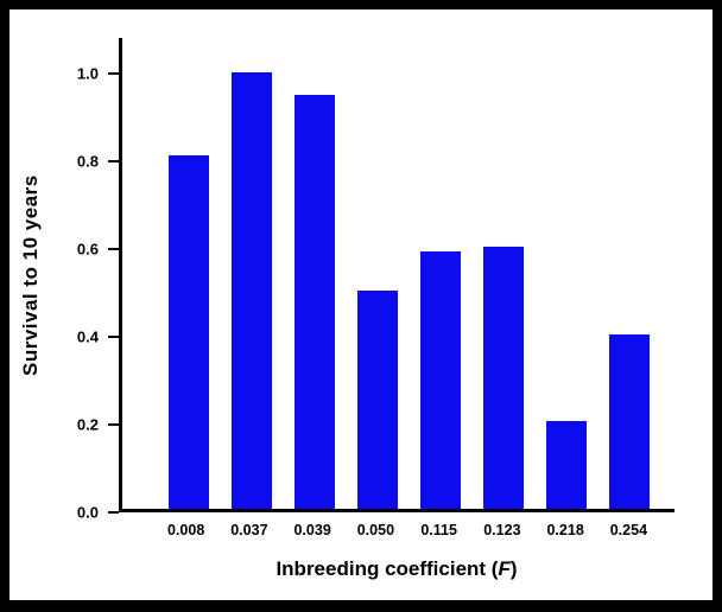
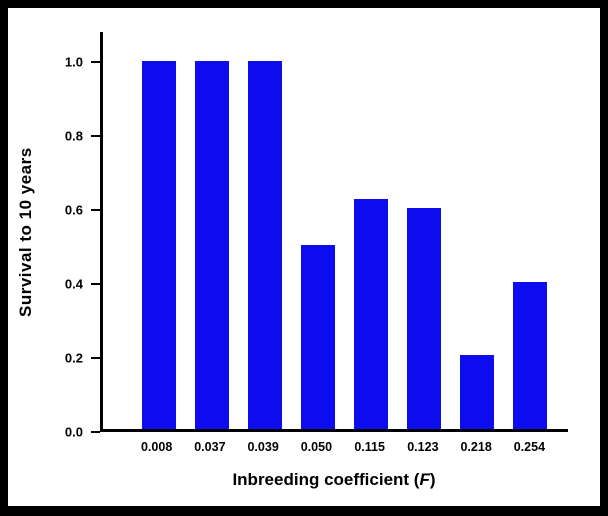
0.008: 0.81 -> 1.00
0.039: 0.95 -> 1.00
0.115: 0.59 -> 0.62
